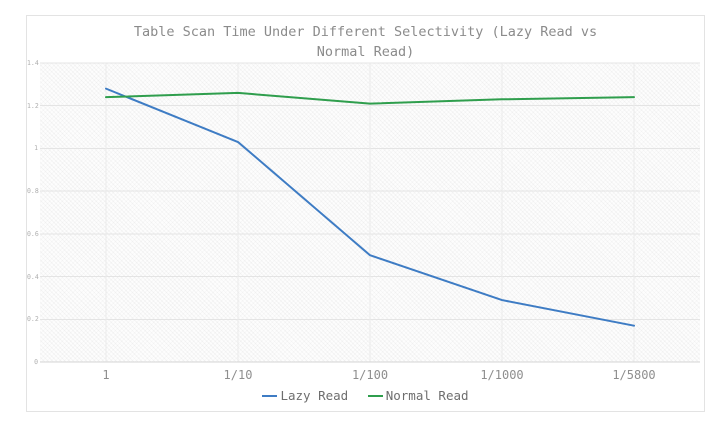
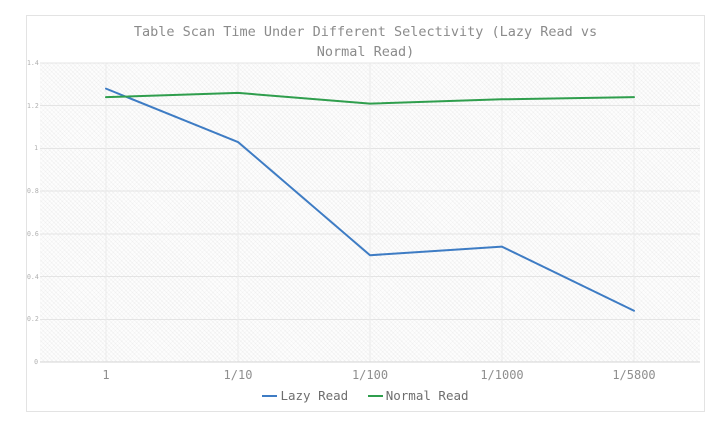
Lazy Read/1/1000: 0.29 -> 0.54
Lazy Read/1/5800: 0.17 -> 0.24
